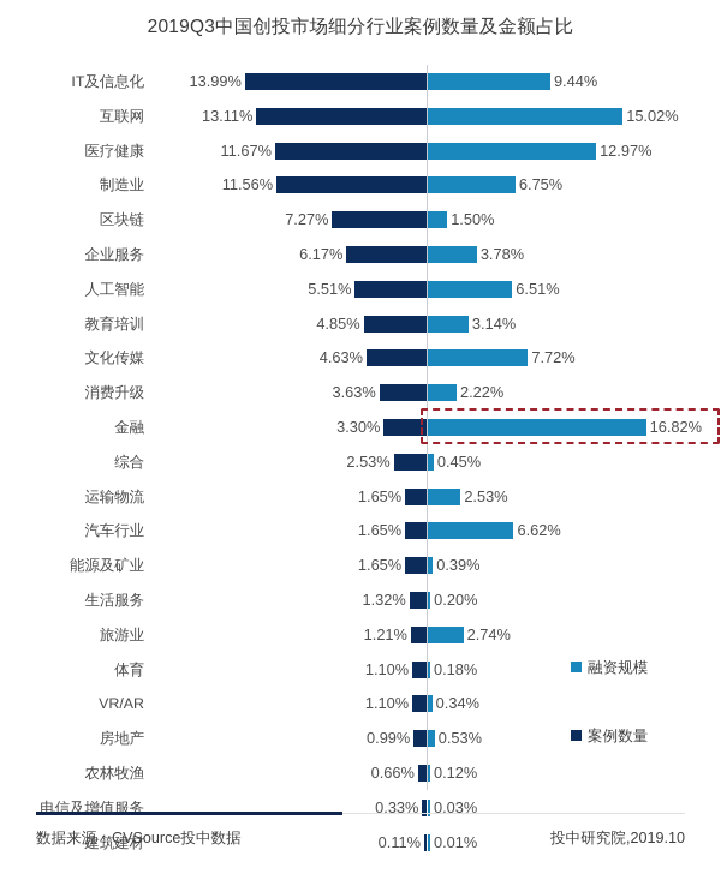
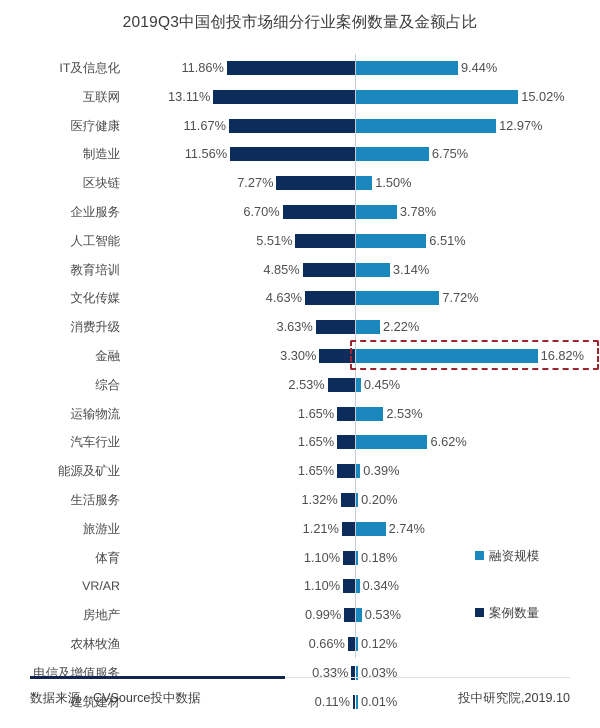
案例数量/IT及信息化: 13.99% -> 11.86%
案例数量/企业服务: 6.17% -> 6.70%
